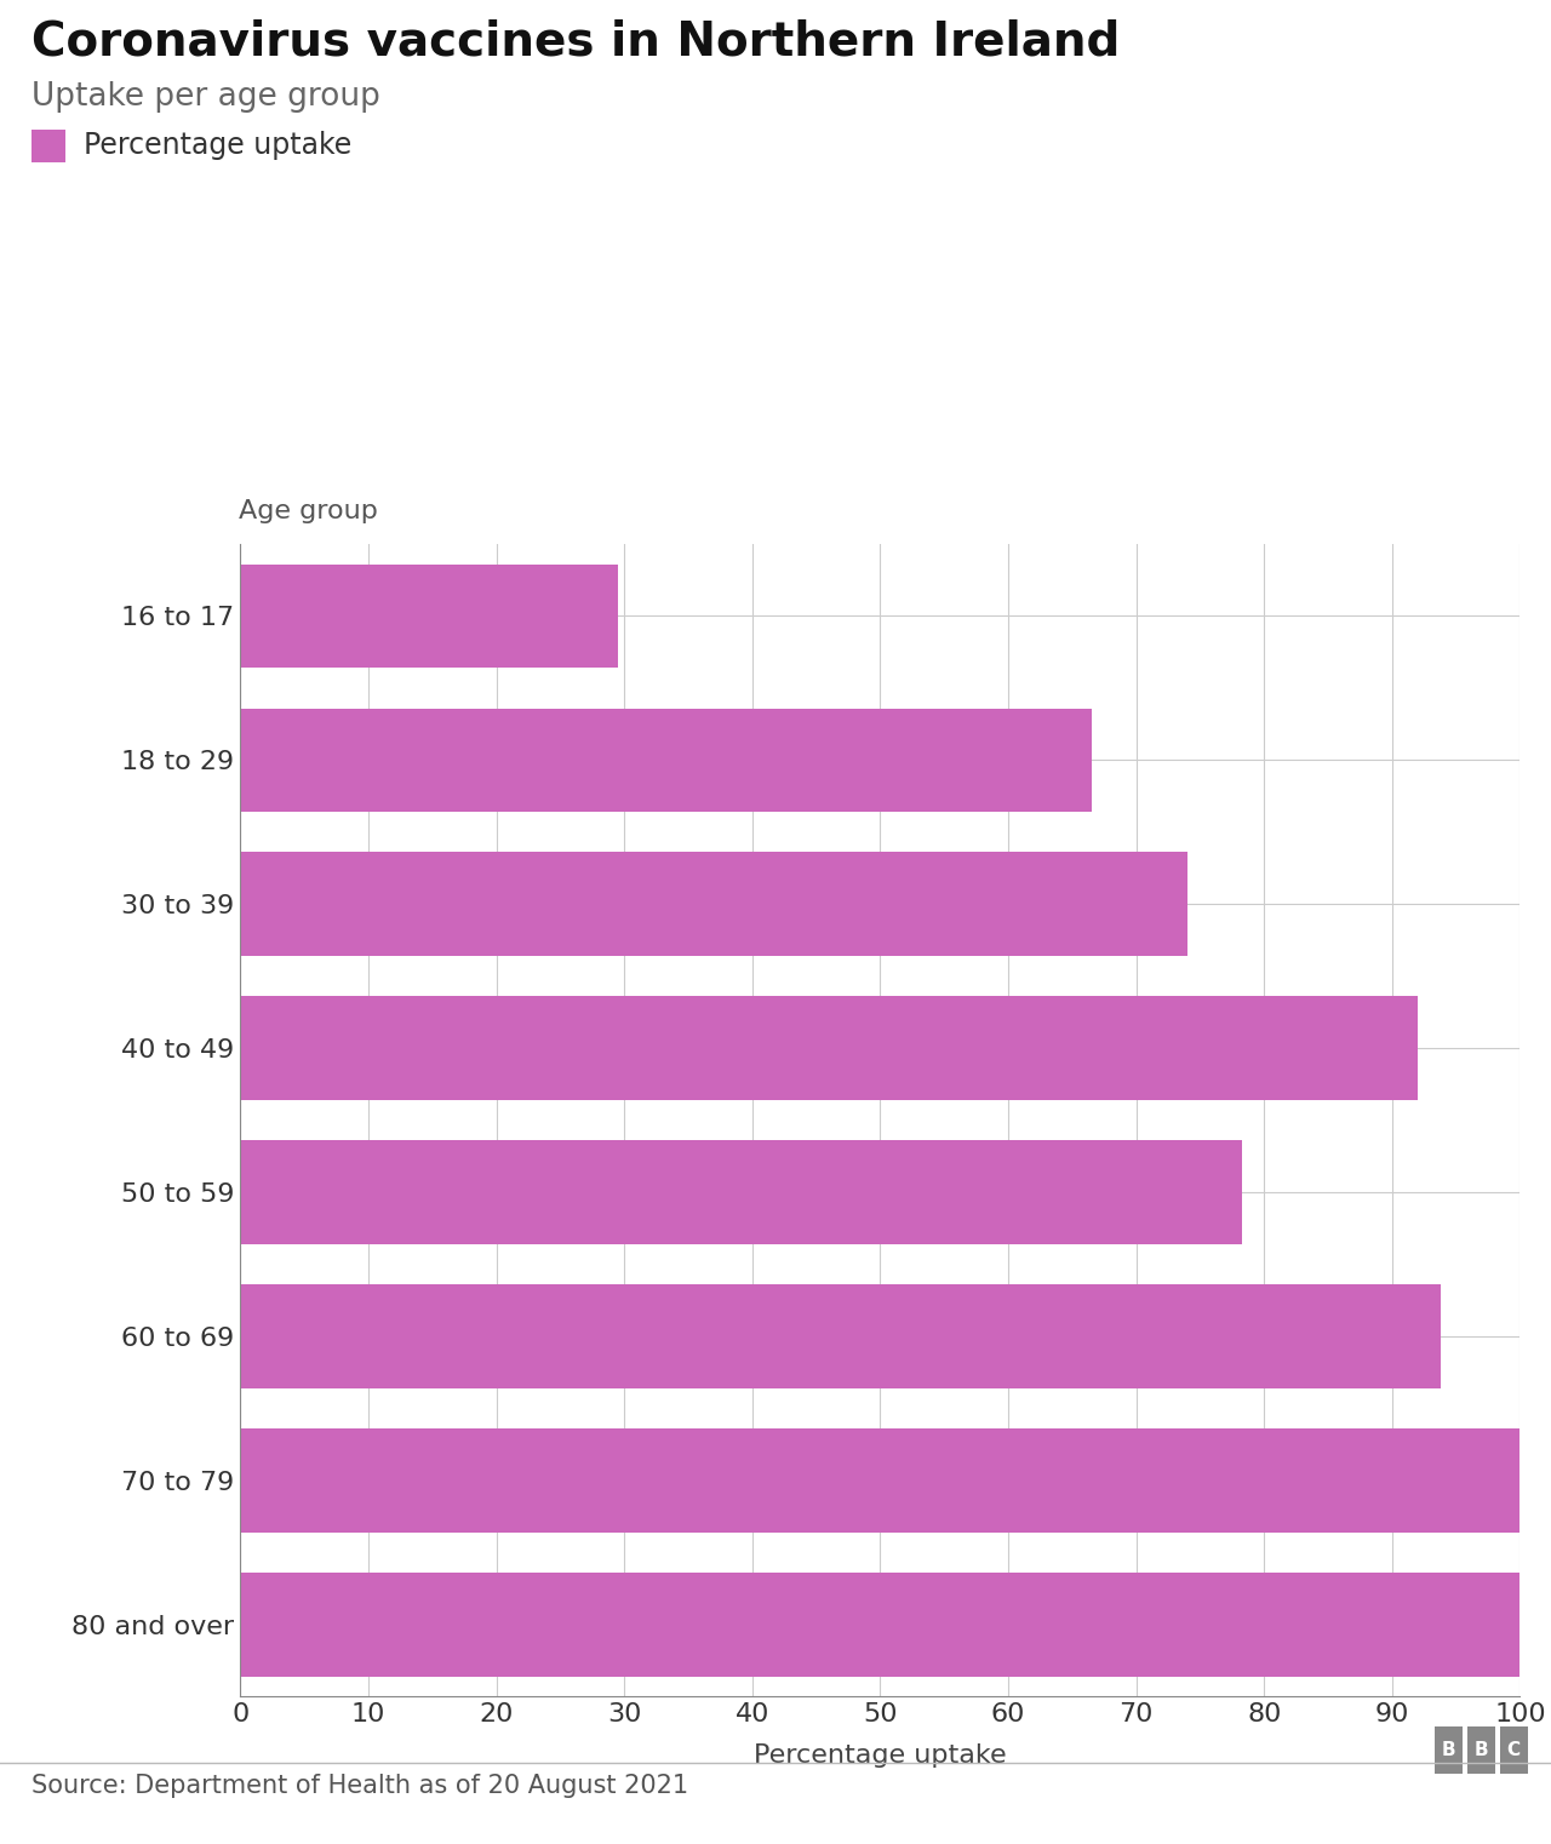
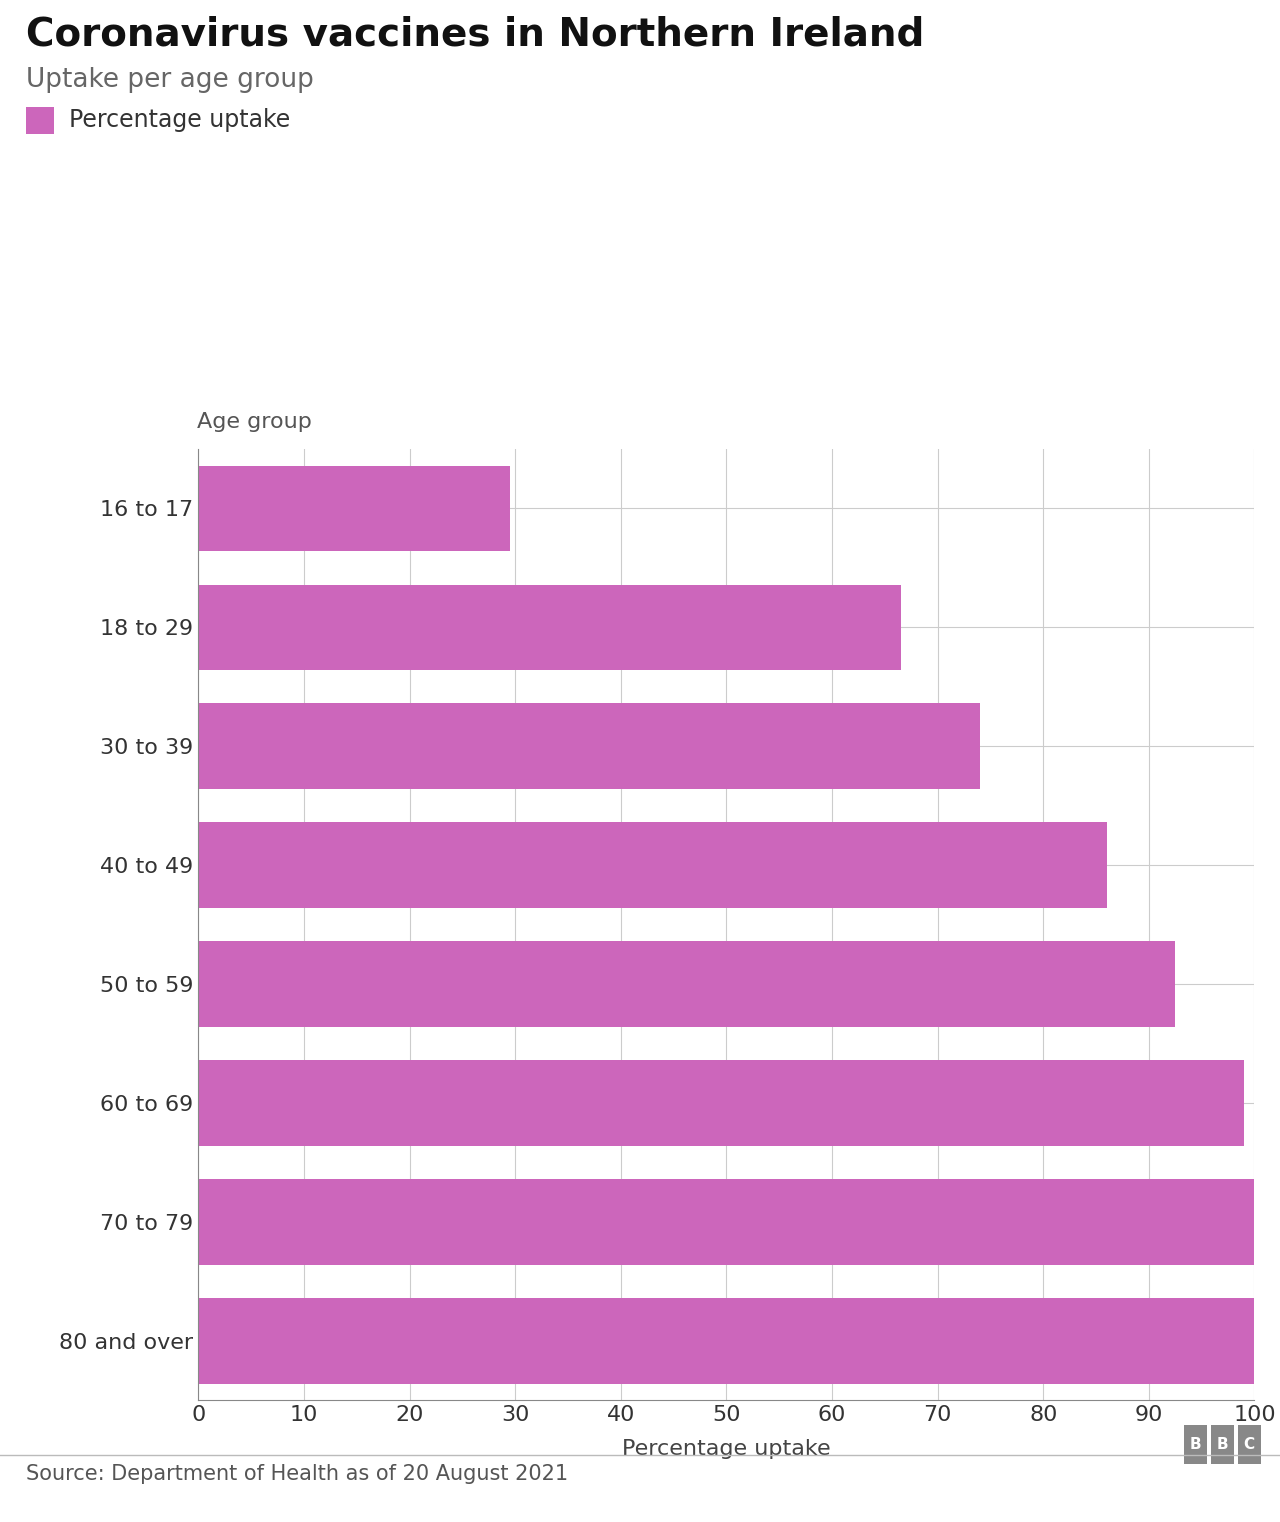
40 to 49: 92.0 -> 86.0
50 to 59: 78.3 -> 92.5
60 to 69: 93.8 -> 99.0
